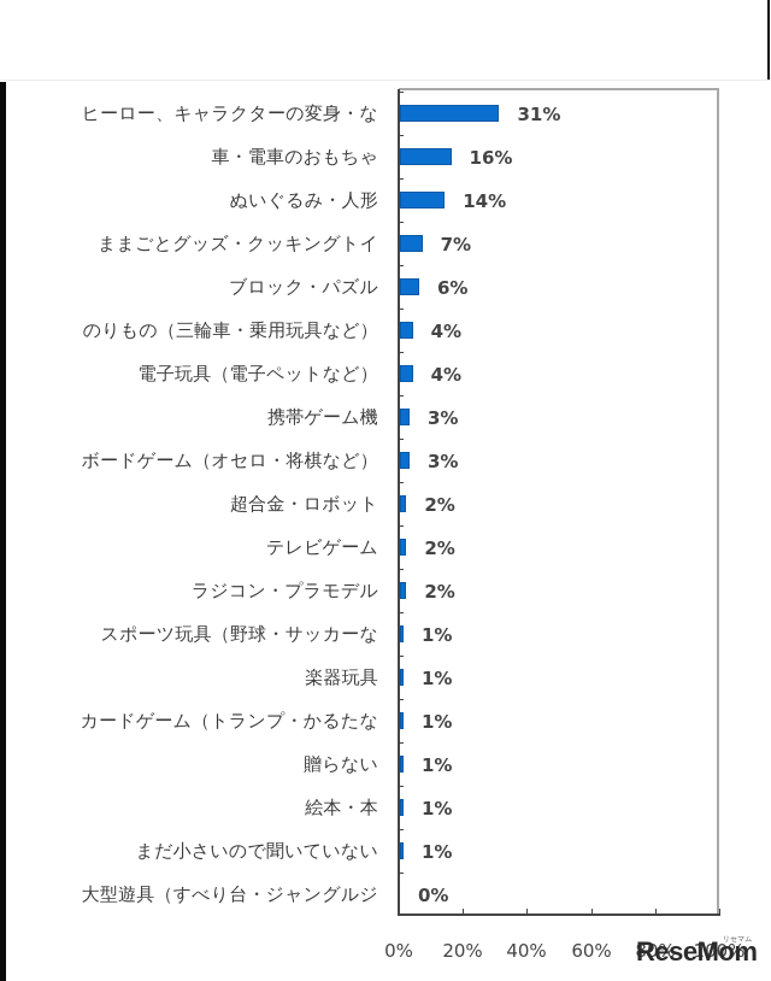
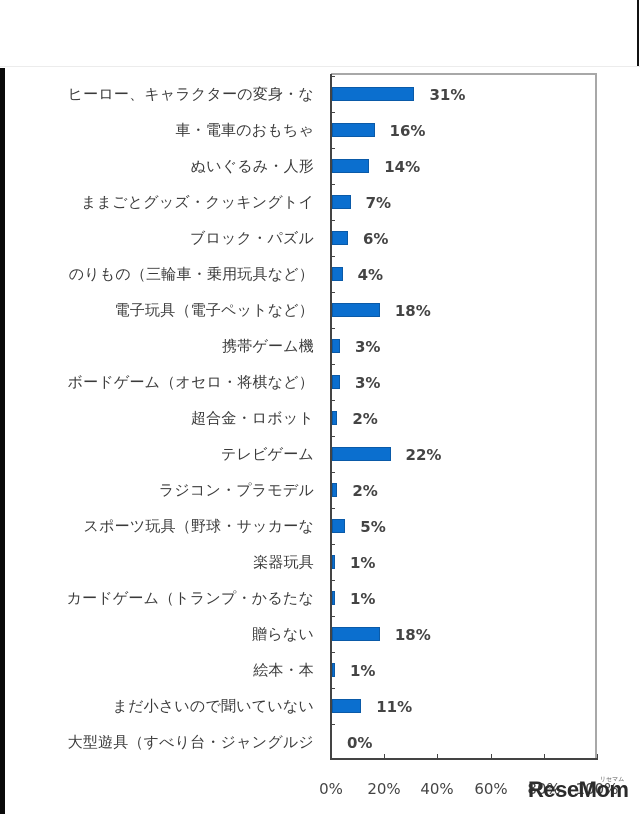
電子玩具（電子ペットなど）: 4% -> 18%
テレビゲーム: 2% -> 22%
スポーツ玩具（野球・サッカーな: 1% -> 5%
贈らない: 1% -> 18%
まだ小さいので聞いていない: 1% -> 11%
